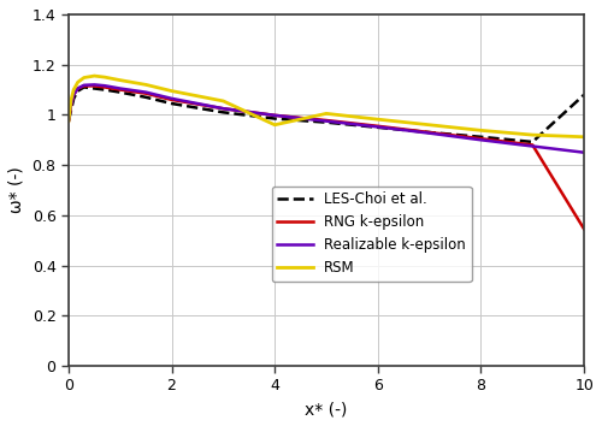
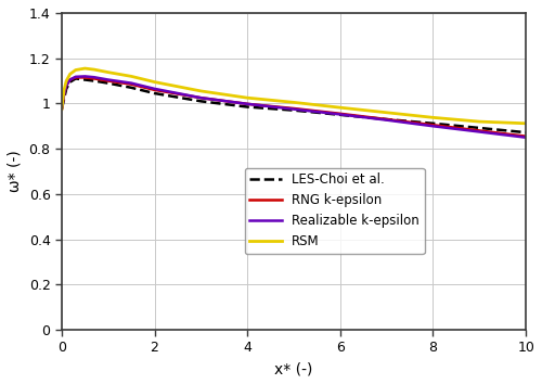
RSM/4: 0.960 -> 1.025
LES-Choi et al./10: 1.080 -> 0.872
RNG k-epsilon/10: 0.545 -> 0.855
